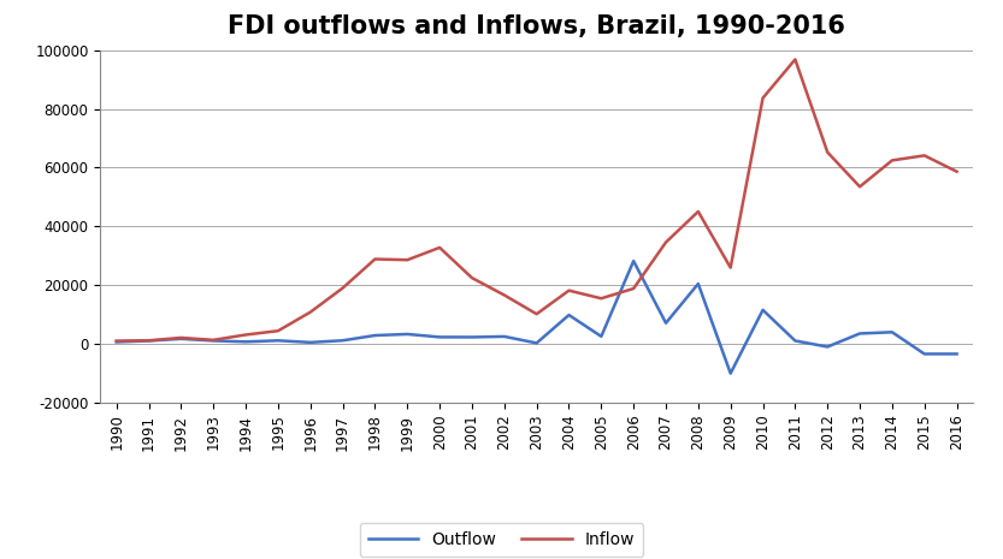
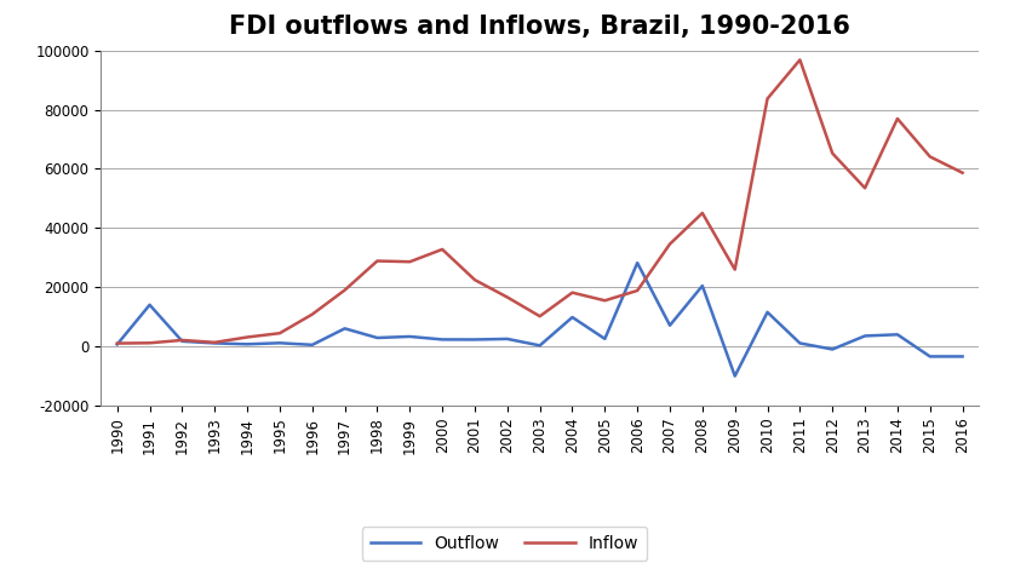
Outflow/1991: 1000 -> 14000
Outflow/1997: 1100 -> 6000
Inflow/2014: 62500 -> 77000
